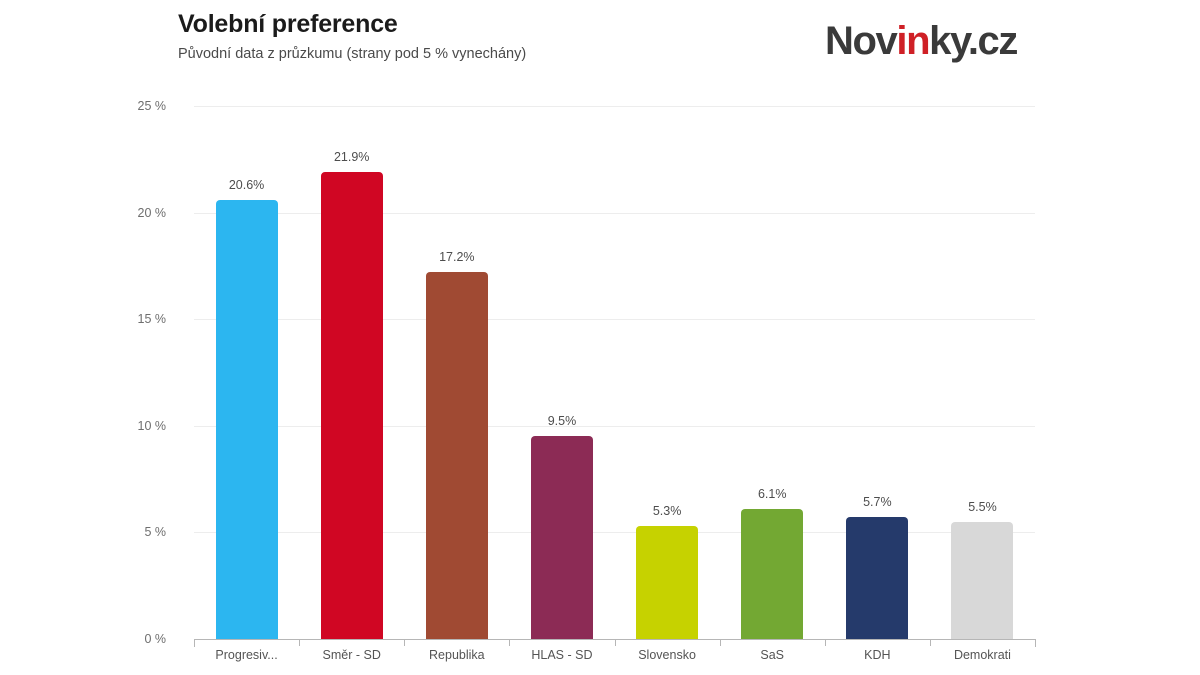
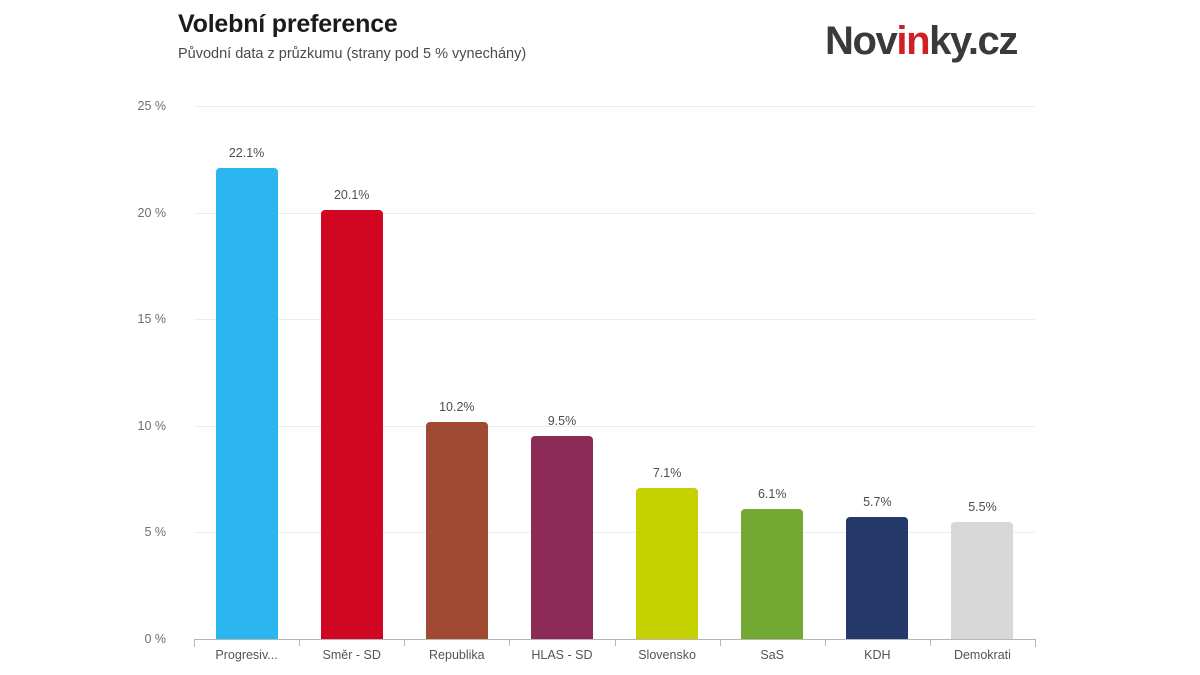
Progresiv...: 20.6% -> 22.1%
Směr - SD: 21.9% -> 20.1%
Republika: 17.2% -> 10.2%
Slovensko: 5.3% -> 7.1%
